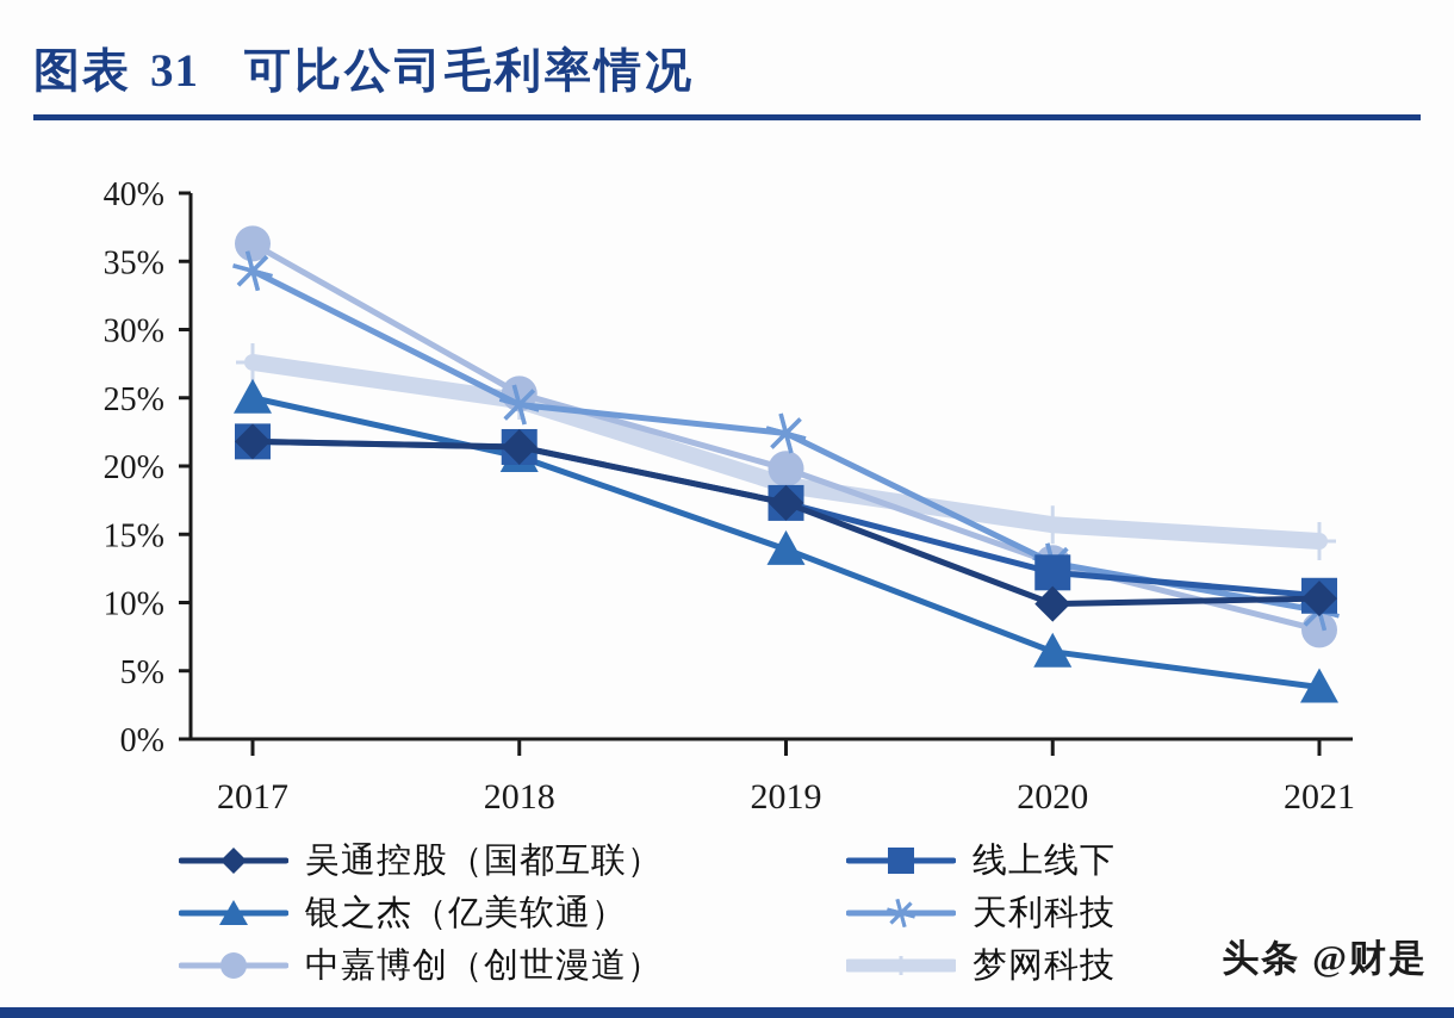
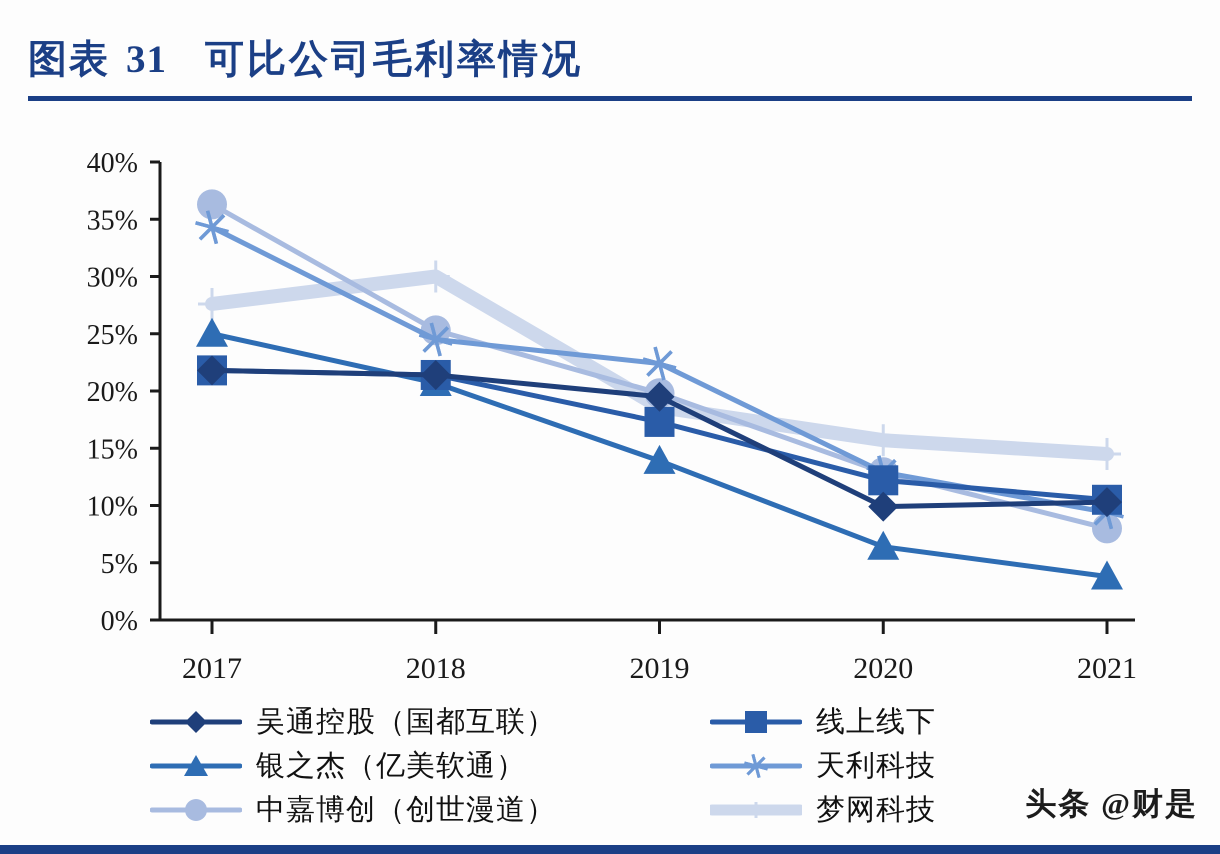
梦网科技/2018: 24.8% -> 30.0%
吴通控股（国都互联）/2019: 17.3% -> 19.5%
